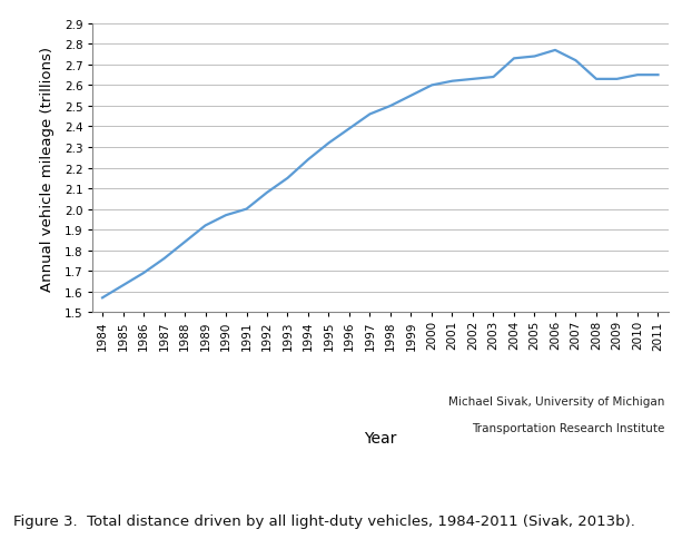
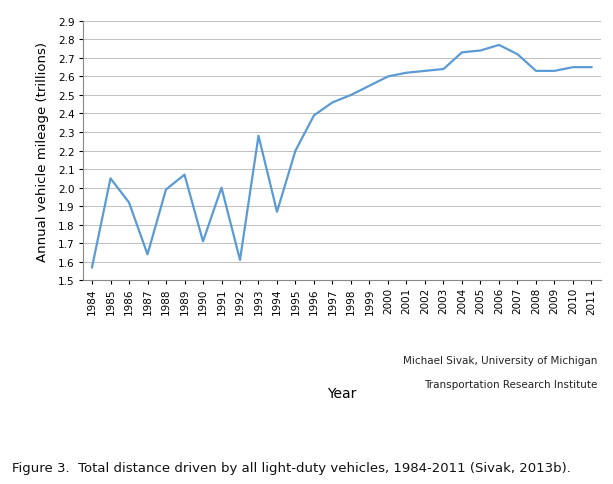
1985: 1.63 -> 2.05
1986: 1.69 -> 1.92
1987: 1.76 -> 1.64
1988: 1.84 -> 1.99
1989: 1.92 -> 2.07
1990: 1.97 -> 1.71
1992: 2.08 -> 1.61
1993: 2.15 -> 2.28
1994: 2.24 -> 1.87
1995: 2.32 -> 2.20
